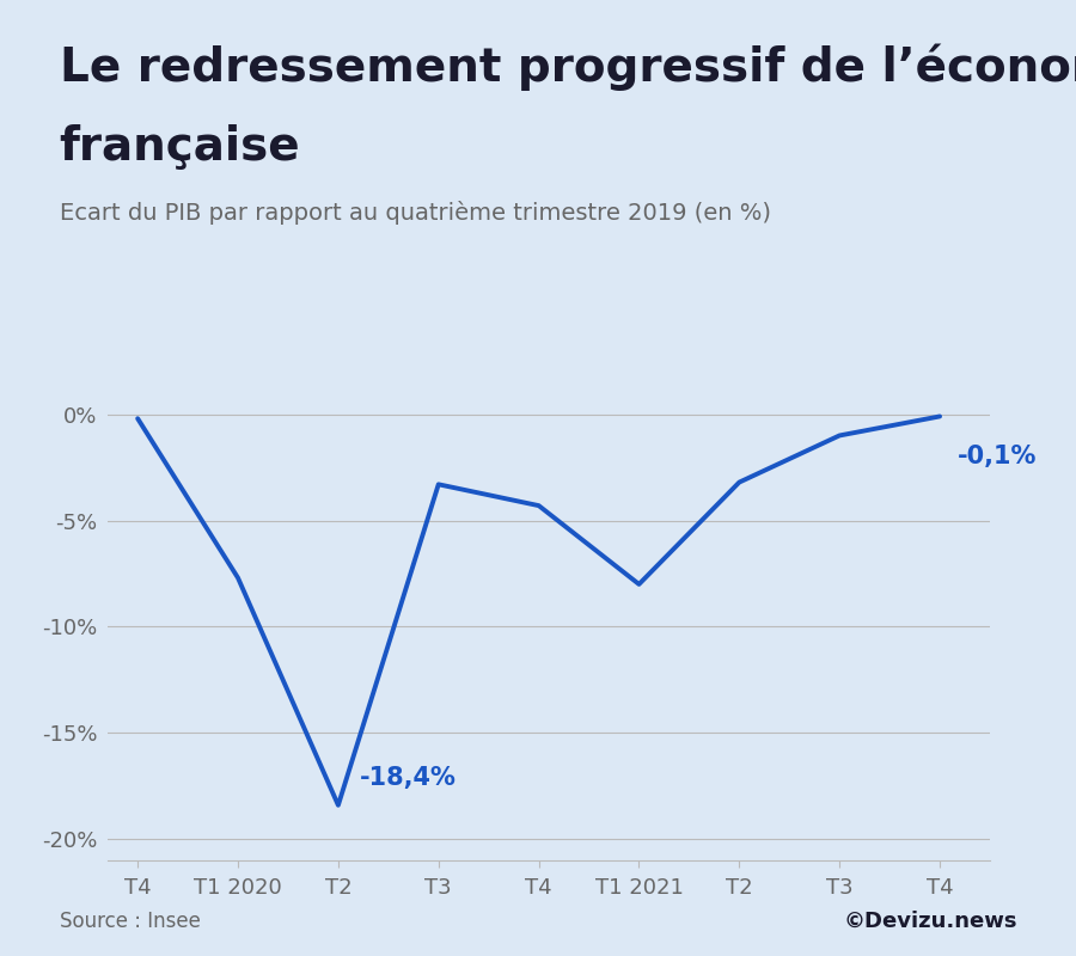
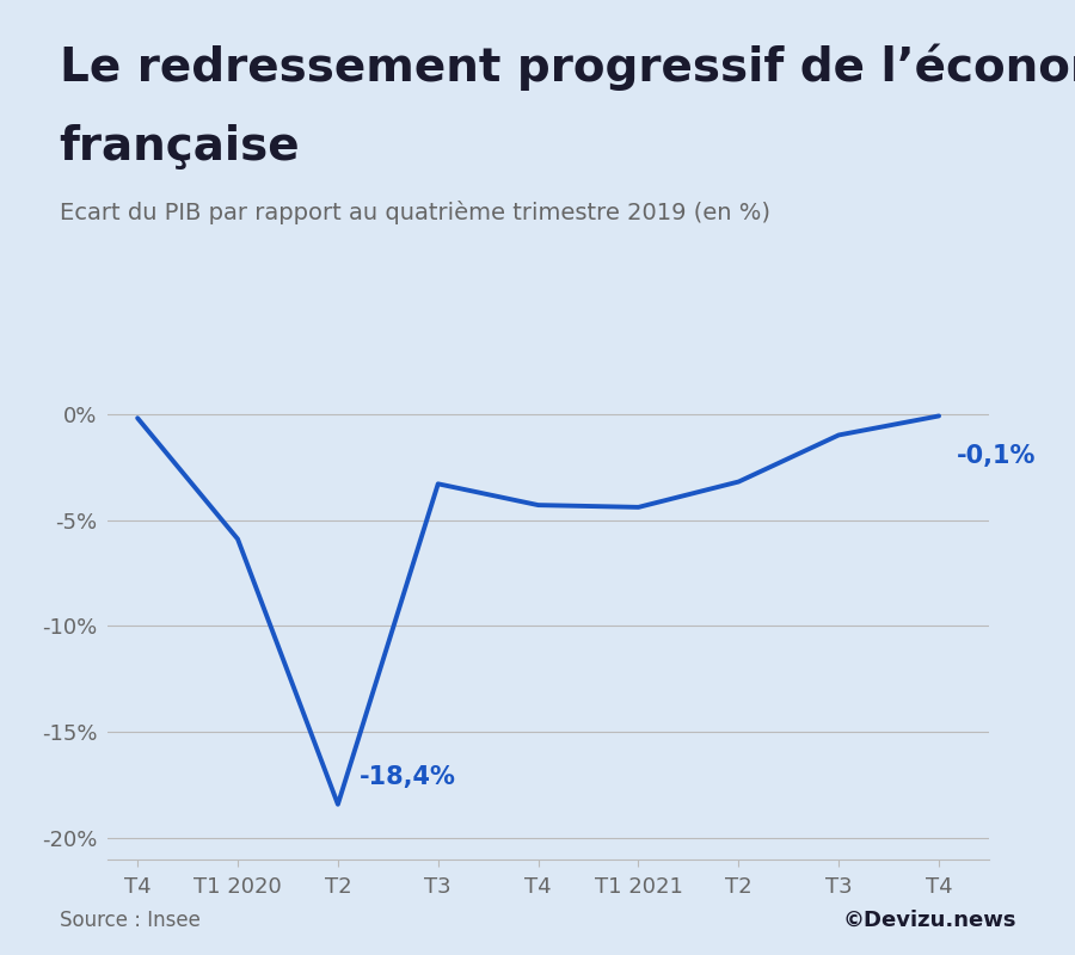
T1 2020: -7.7% -> -5.9%
T1 2021: -8.0% -> -4.4%
